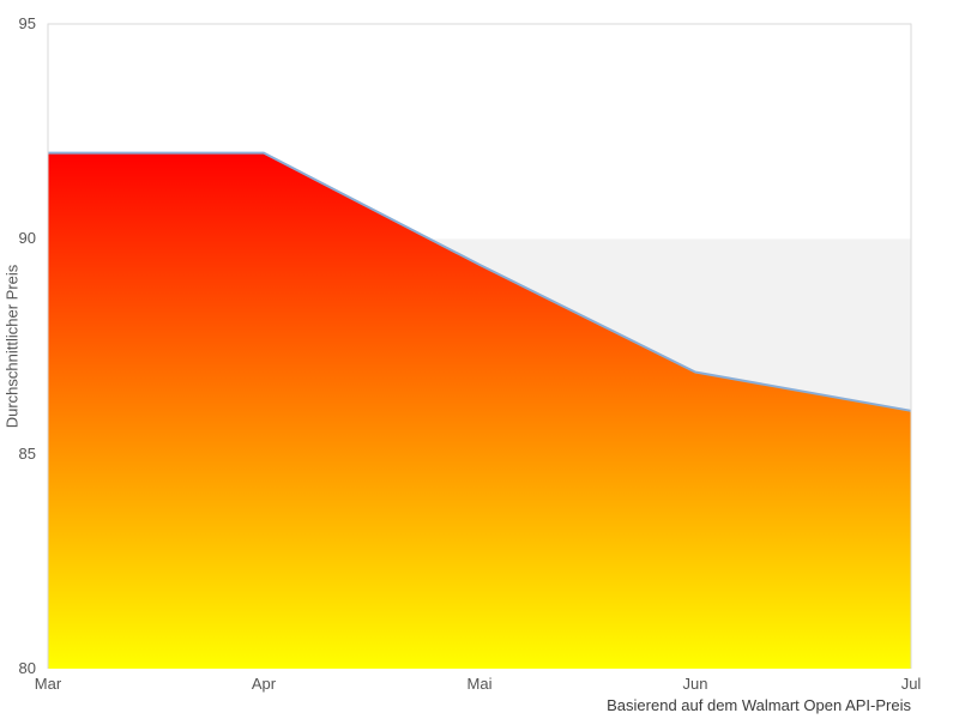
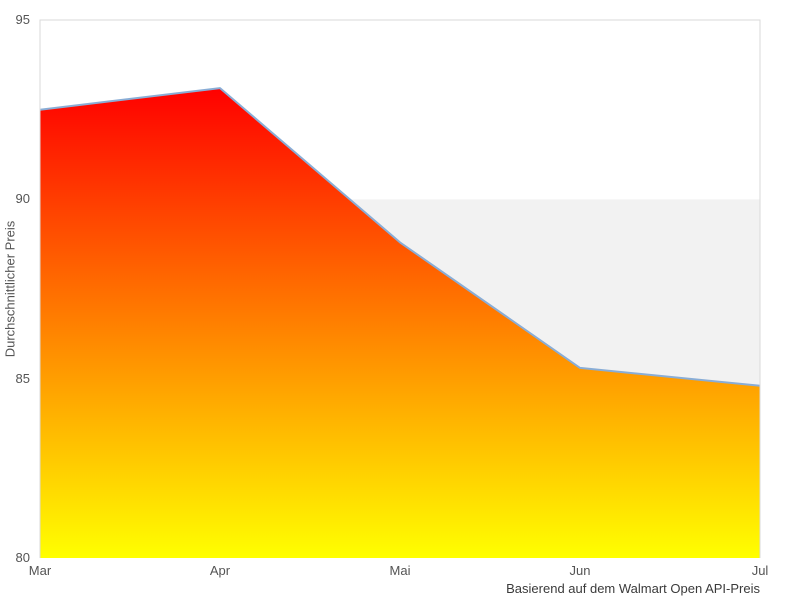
Mar: 92.0 -> 92.5
Apr: 92.0 -> 93.1
Mai: 89.4 -> 88.8
Jun: 86.9 -> 85.3
Jul: 86.0 -> 84.8
